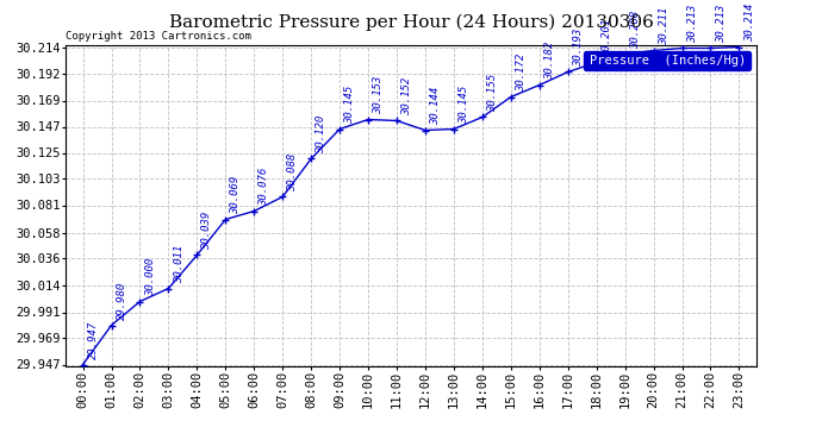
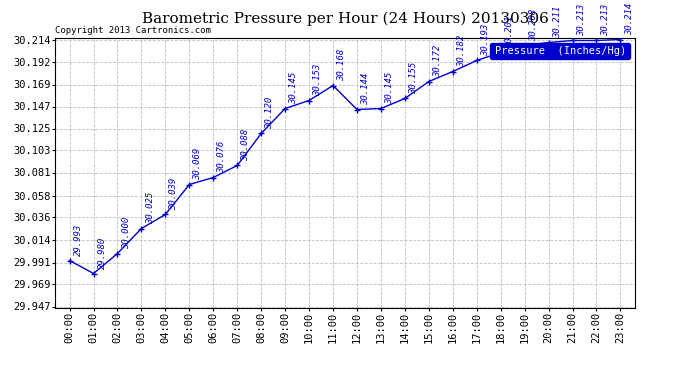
00:00: 29.947 -> 29.993
03:00: 30.011 -> 30.025
11:00: 30.152 -> 30.168
